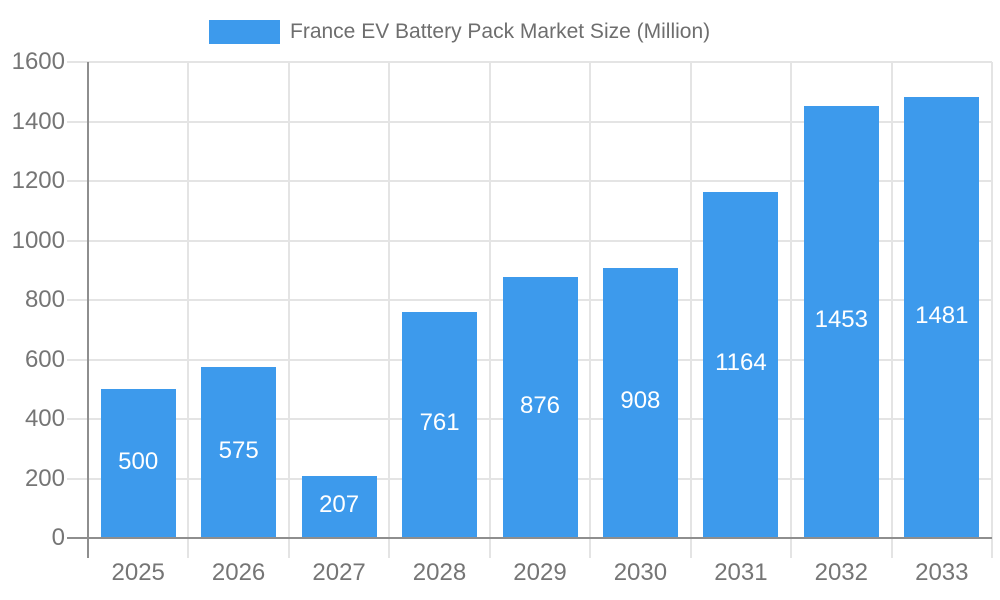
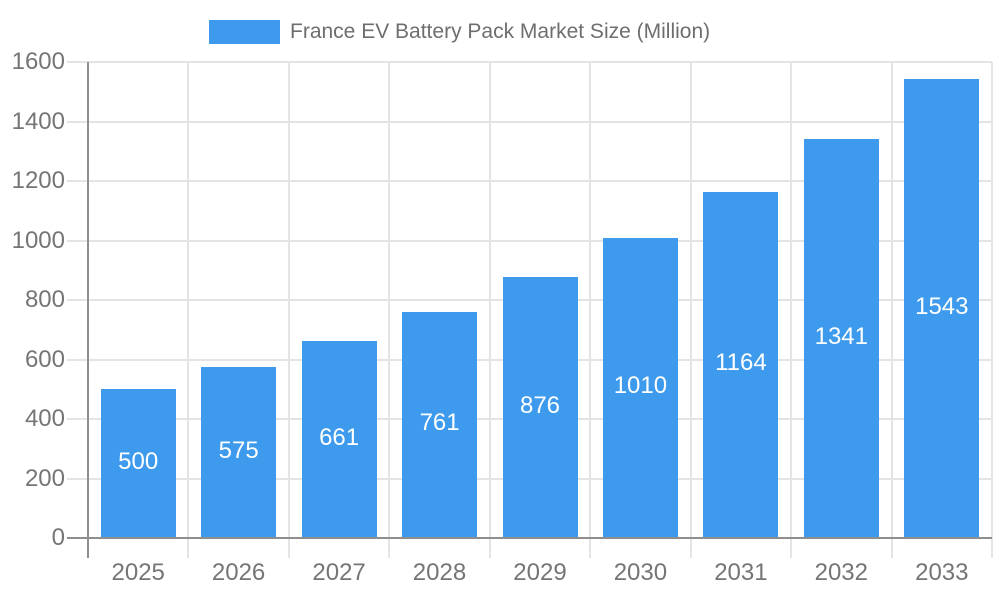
2027: 207 -> 661
2030: 908 -> 1010
2032: 1453 -> 1341
2033: 1481 -> 1543
